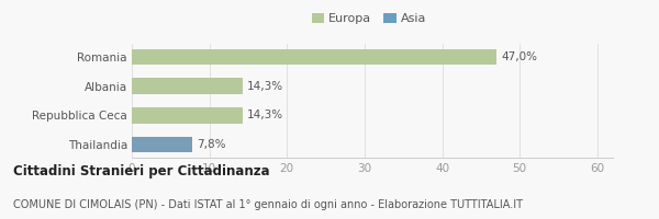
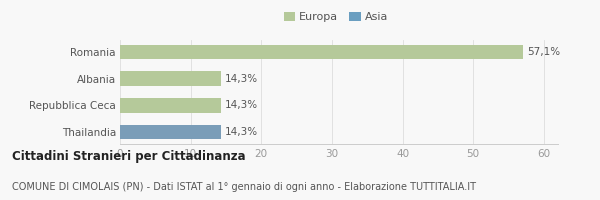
Romania: 47,0% -> 57,1%
Thailandia: 7,8% -> 14,3%
